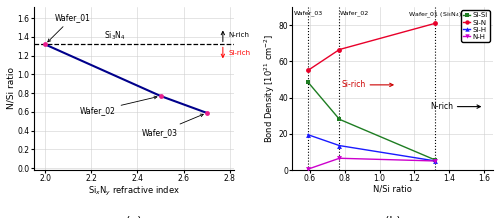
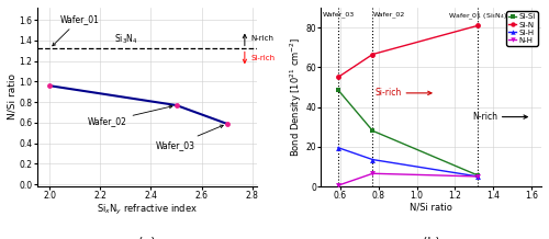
2.0: 1.32 -> 0.96
